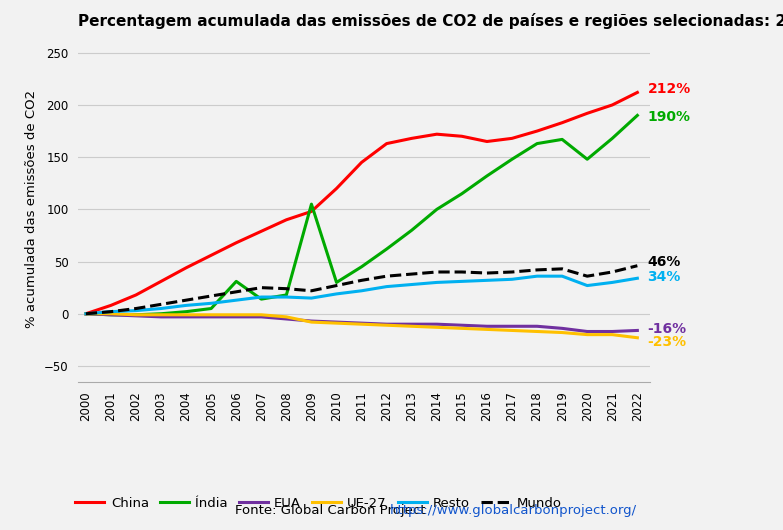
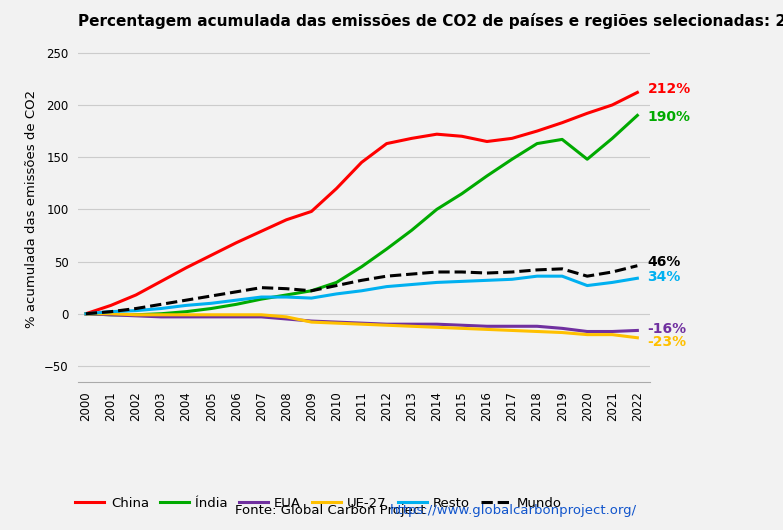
Índia/2006: 31 -> 9
Índia/2009: 105 -> 22
